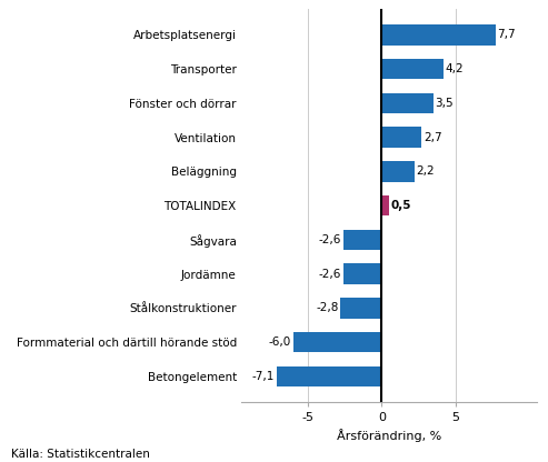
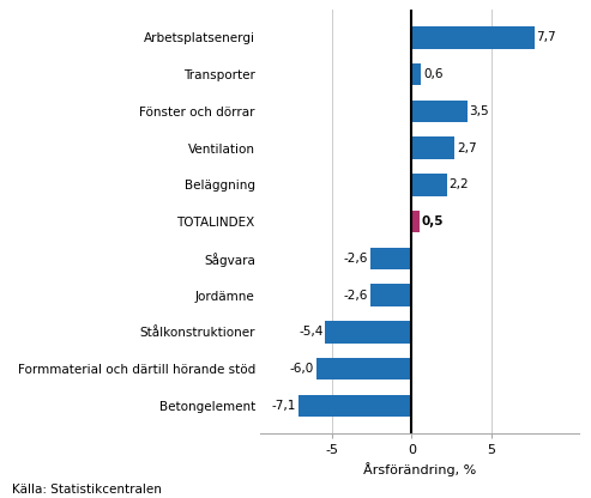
Transporter: 4,2 -> 0,6
Stålkonstruktioner: -2,8 -> -5,4
